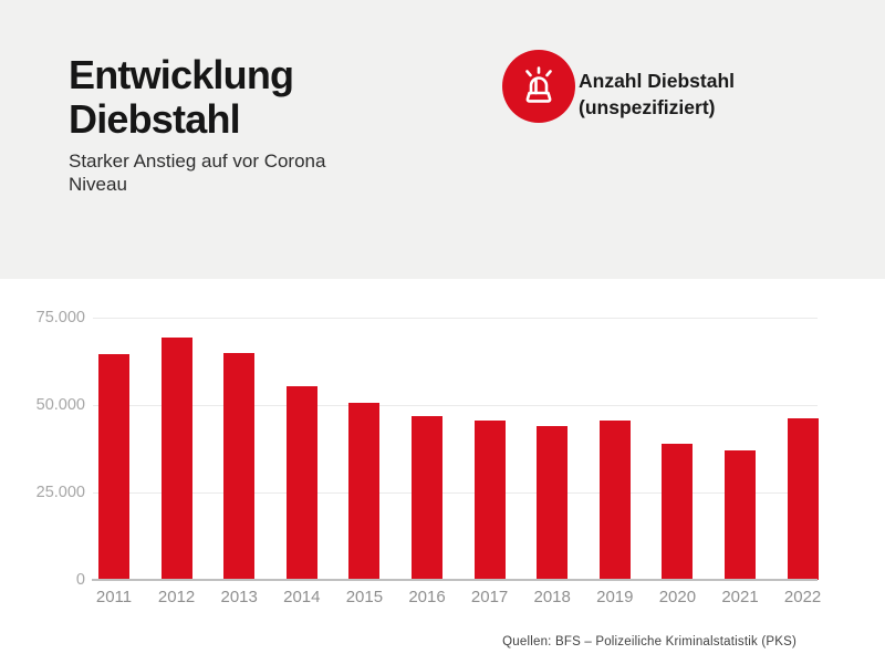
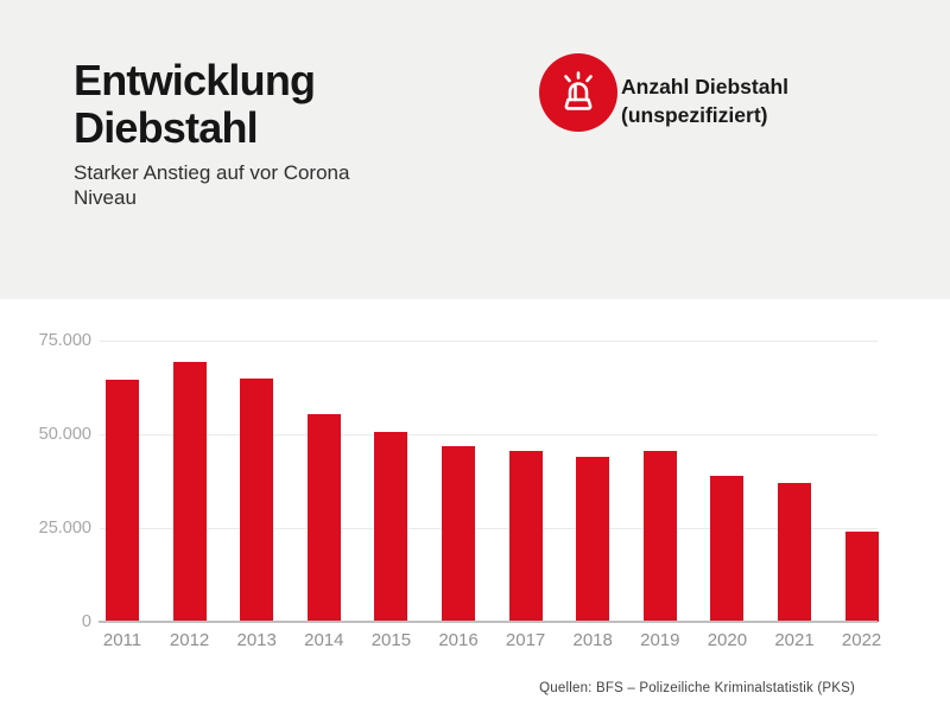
2022: 46000 -> 24000
